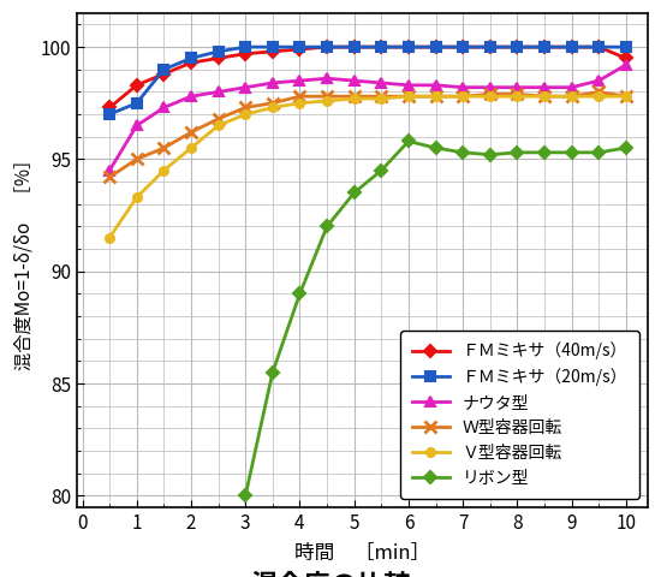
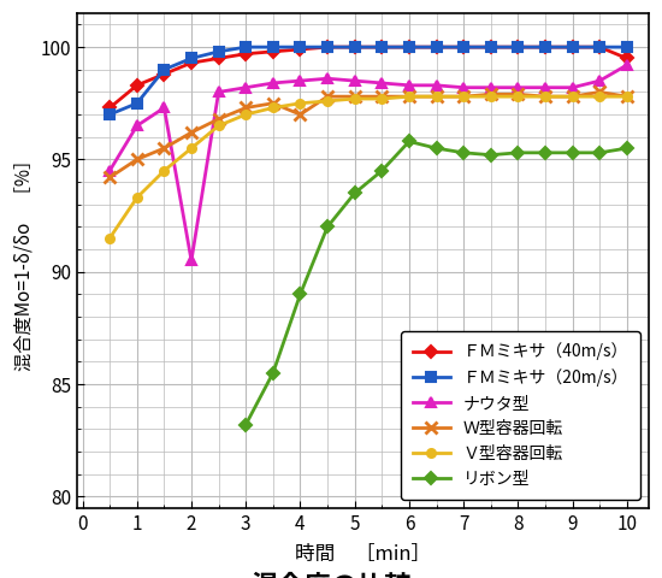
ナウタ型/2: 97.8 -> 90.5
リボン型/3: 80.0 -> 83.2
Ｗ型容器回転/4: 97.8 -> 97.0
